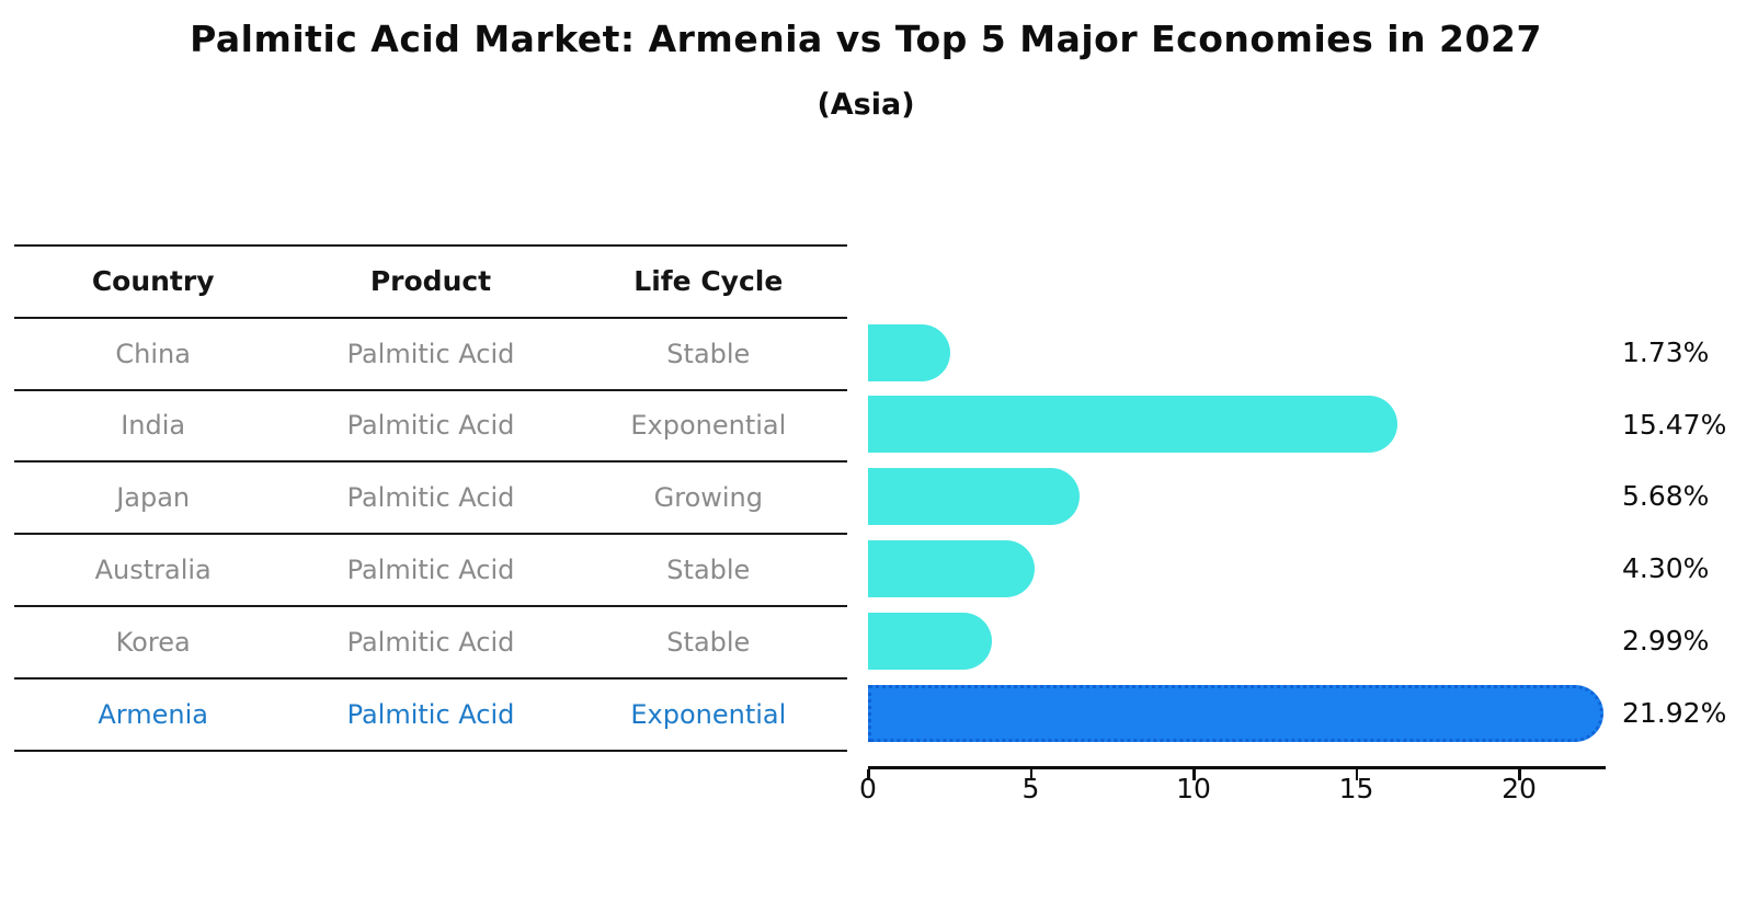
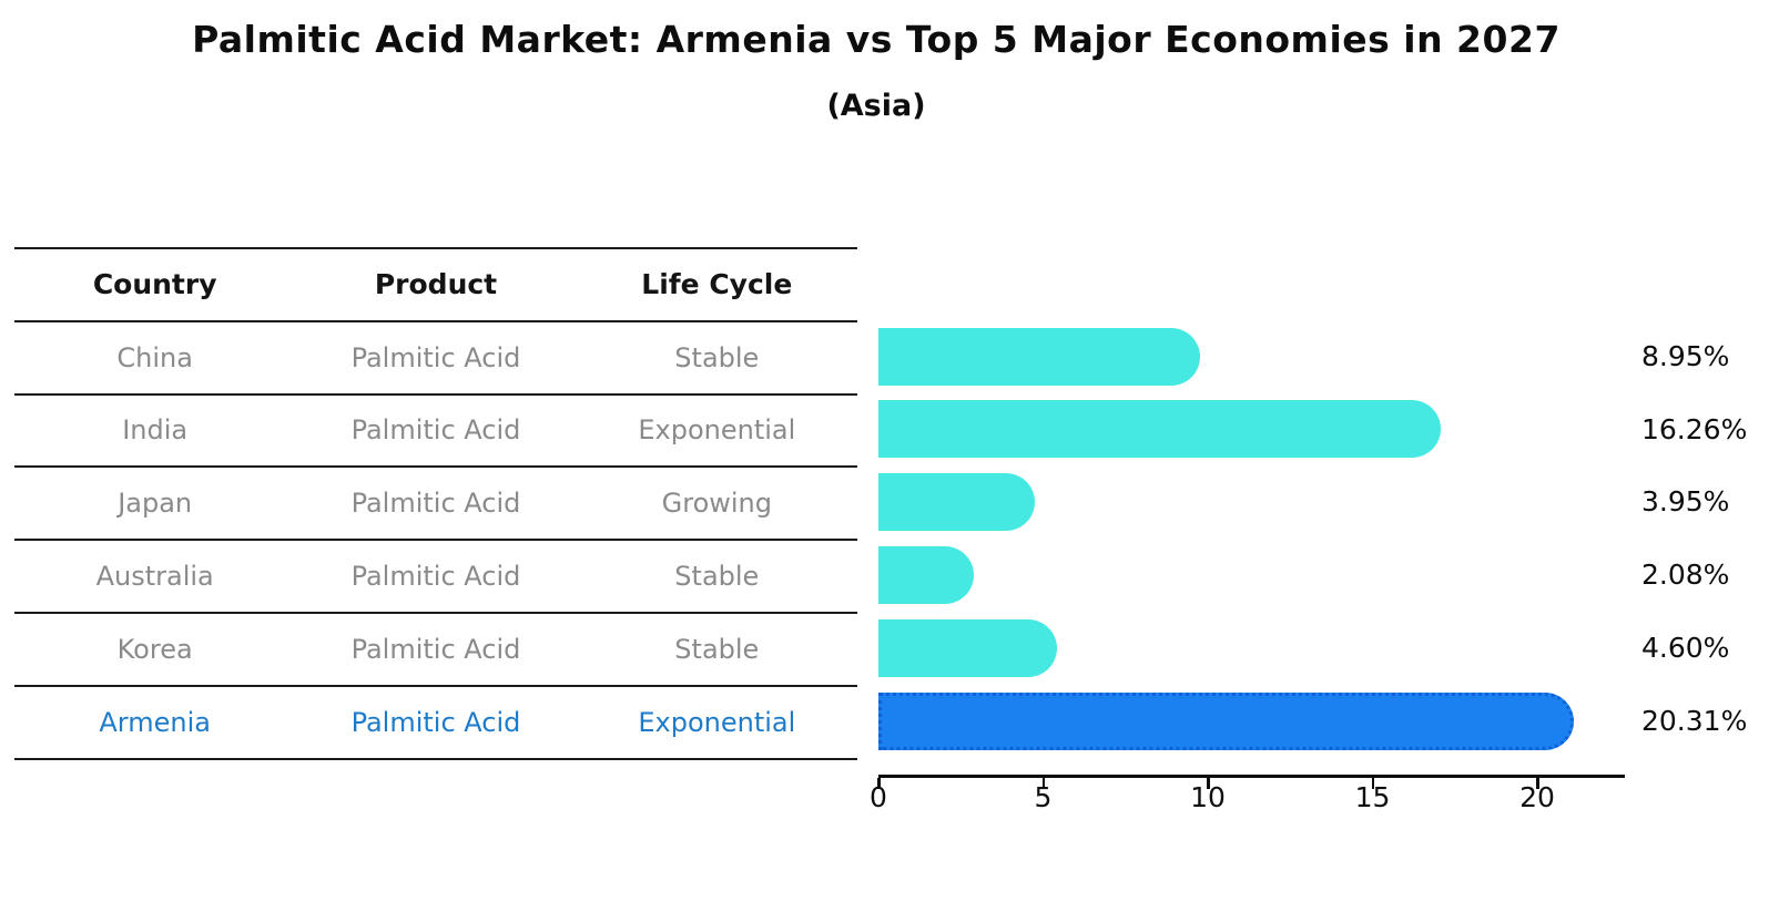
China: 1.73% -> 8.95%
India: 15.47% -> 16.26%
Japan: 5.68% -> 3.95%
Australia: 4.30% -> 2.08%
Korea: 2.99% -> 4.60%
Armenia: 21.92% -> 20.31%
